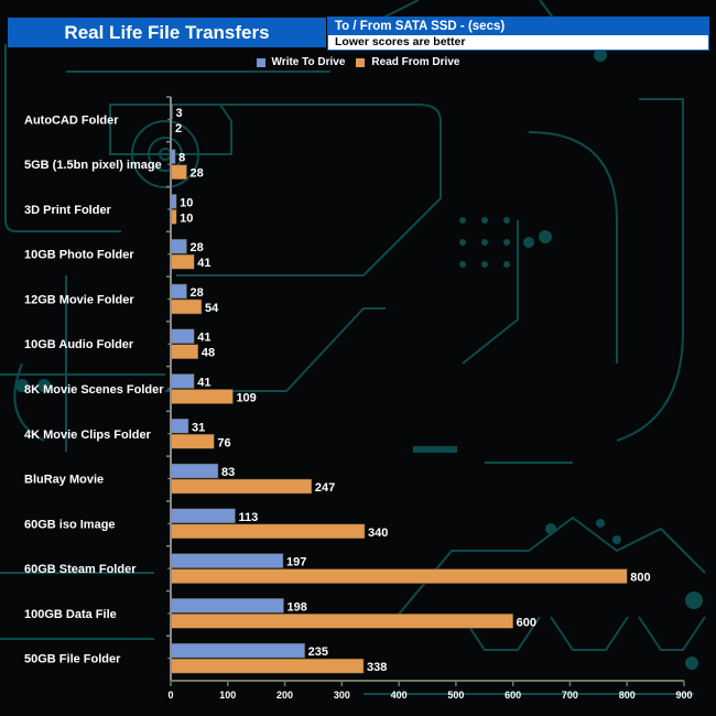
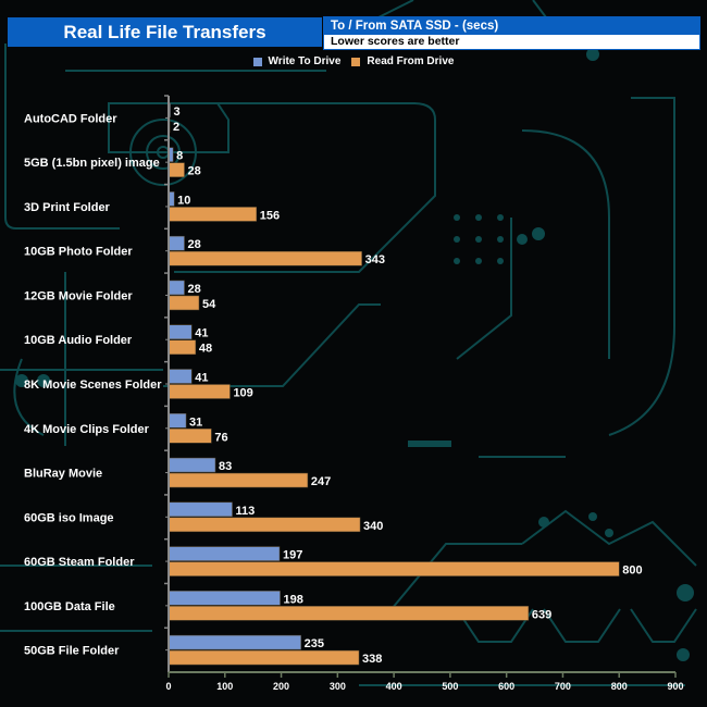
Read From Drive/3D Print Folder: 10 -> 156
Read From Drive/10GB Photo Folder: 41 -> 343
Read From Drive/100GB Data File: 600 -> 639
